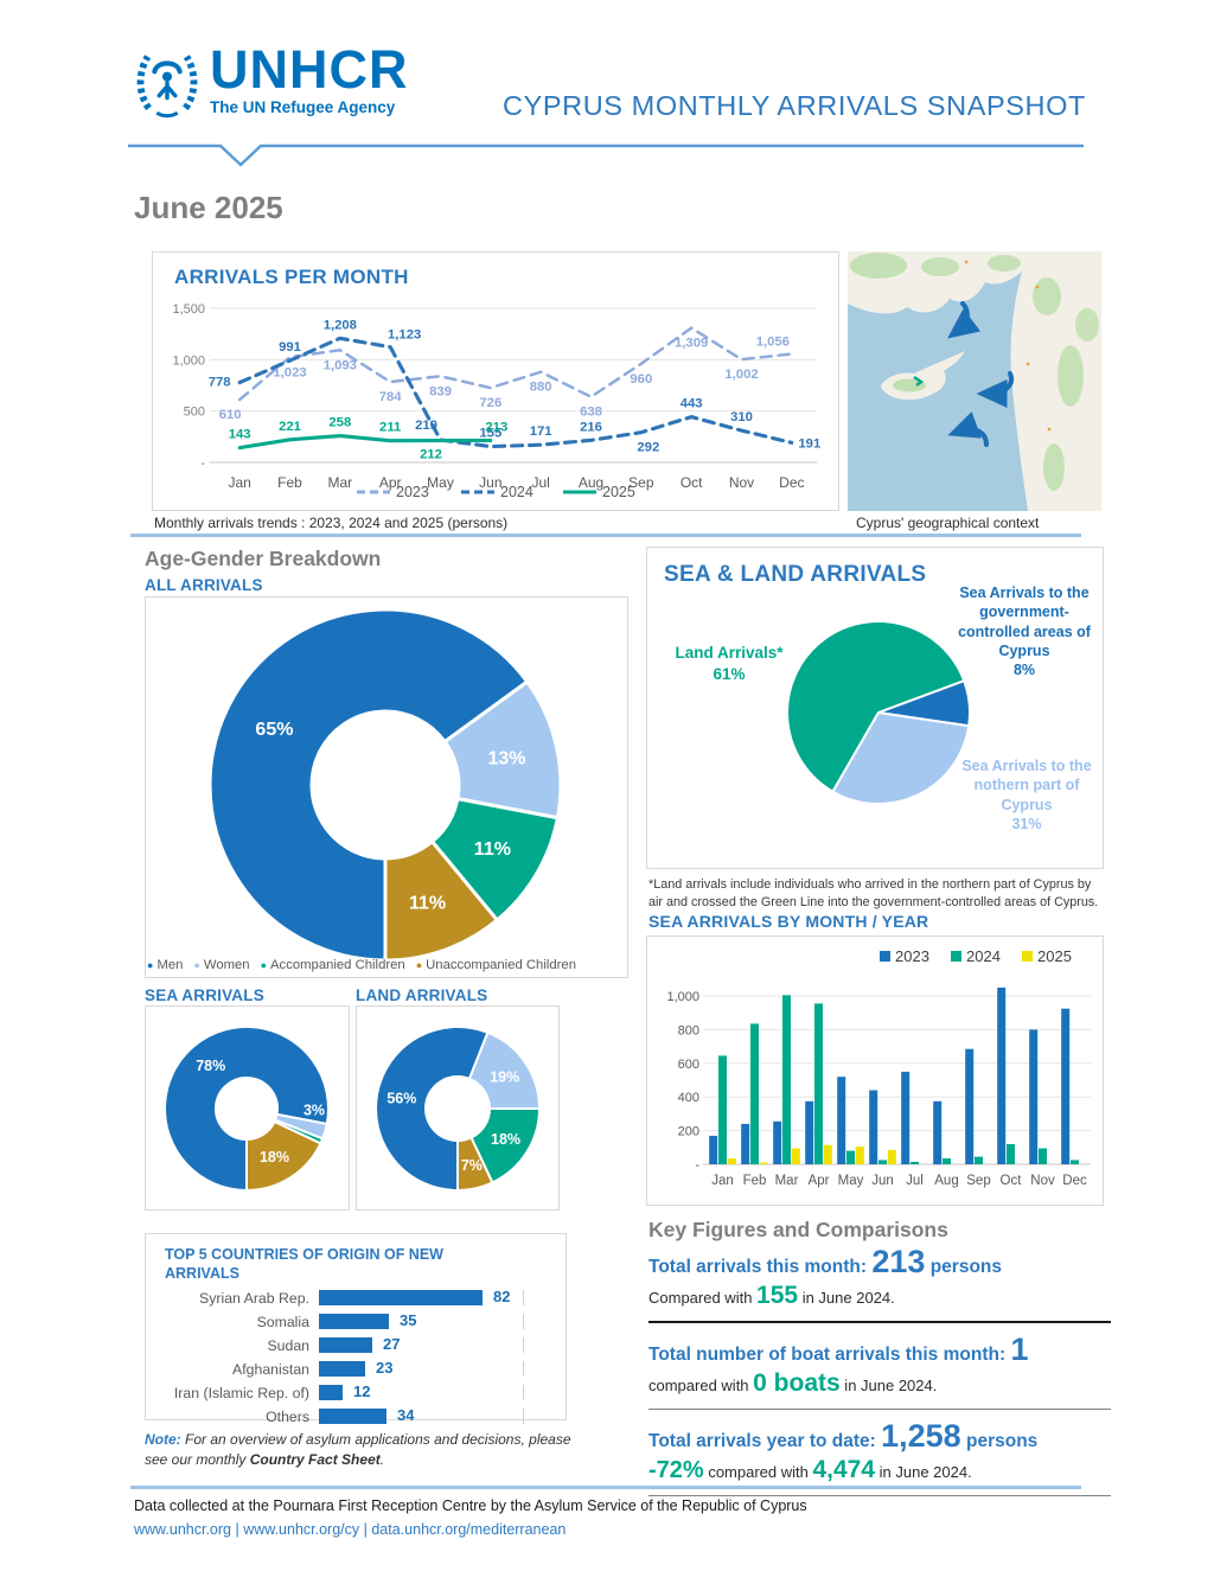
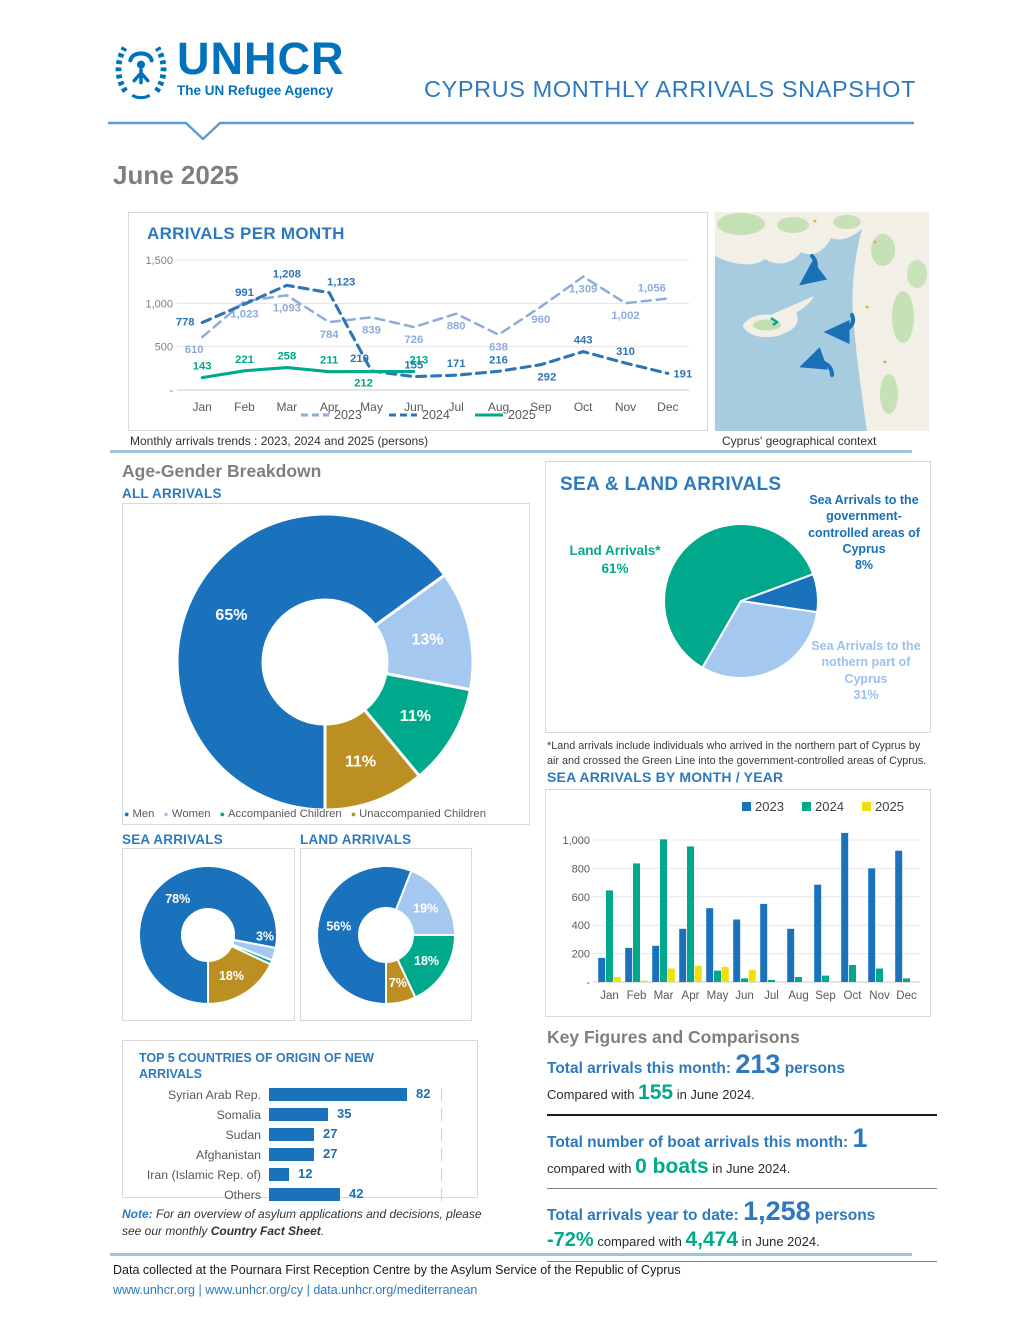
TOP 5 COUNTRIES OF ORIGIN OF NEW ARRIVALS/Afghanistan: 23 -> 27
TOP 5 COUNTRIES OF ORIGIN OF NEW ARRIVALS/Others: 34 -> 42
